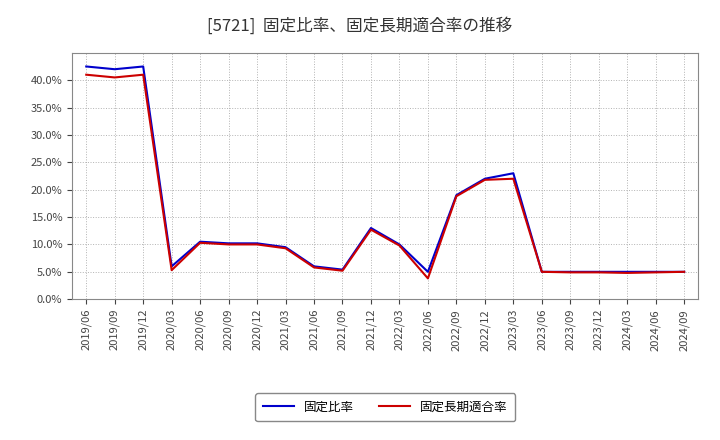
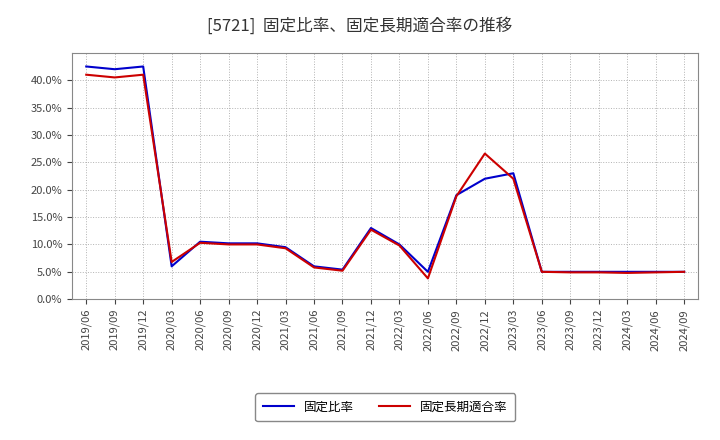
固定長期適合率/2020/03: 5.3% -> 6.8%
固定長期適合率/2022/12: 21.8% -> 26.6%
